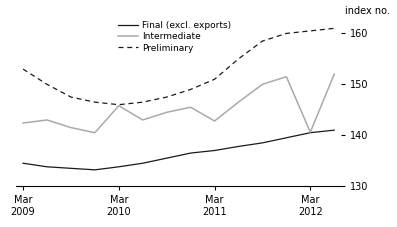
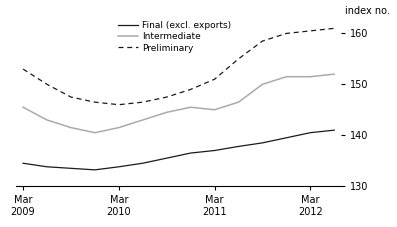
Intermediate/Mar 2009: 142.4 -> 145.5
Intermediate/Mar 2010: 145.8 -> 141.5
Intermediate/Mar 2011: 142.8 -> 145.0
Intermediate/Mar 2012: 140.6 -> 151.5
